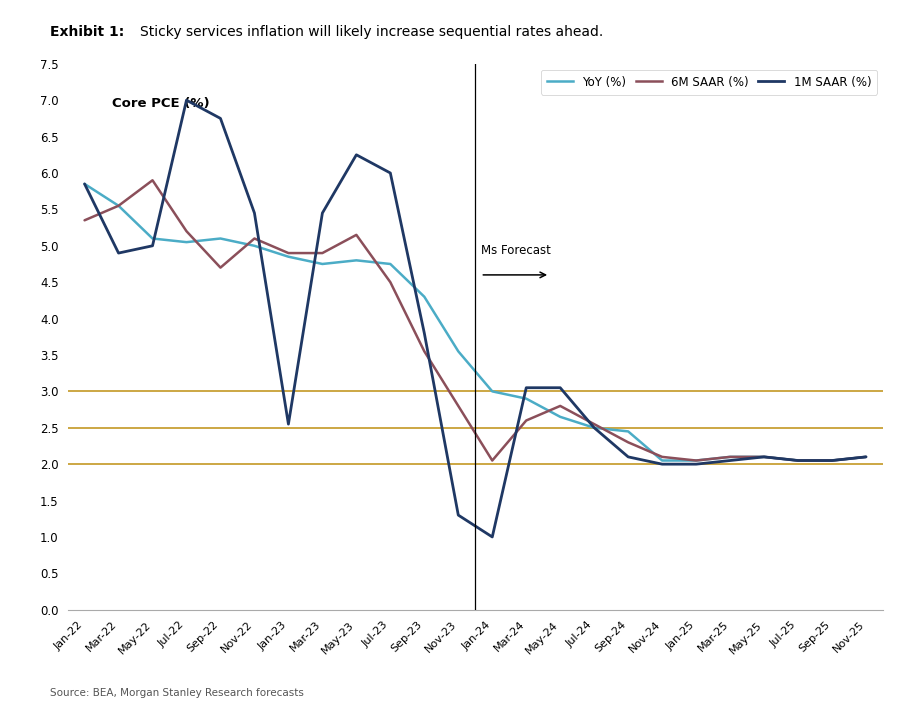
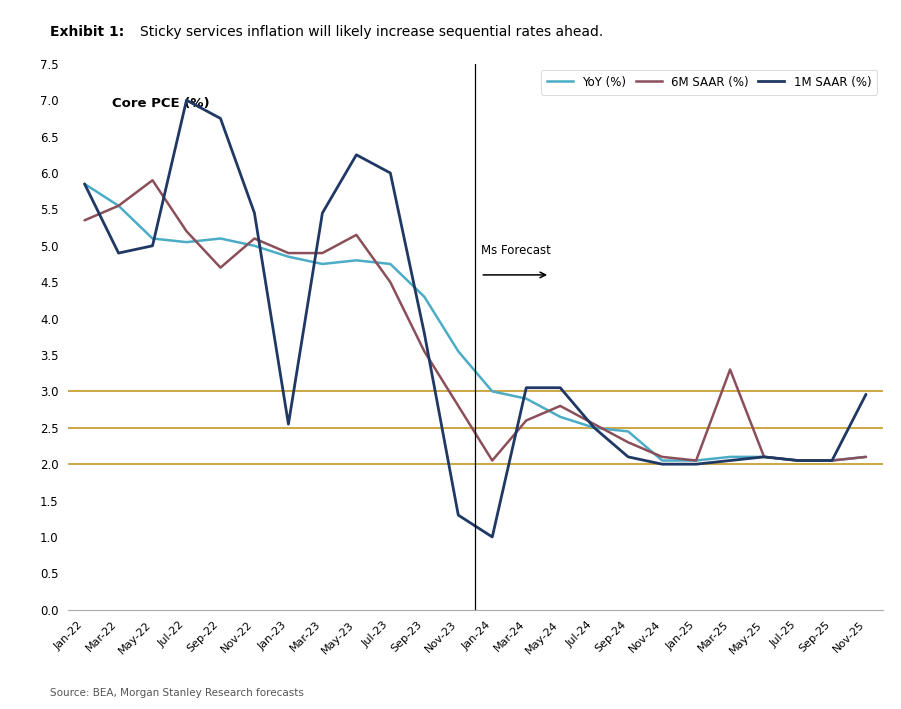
6M SAAR (%)/Mar-25: 2.10 -> 3.30
1M SAAR (%)/Nov-25: 2.10 -> 2.96
